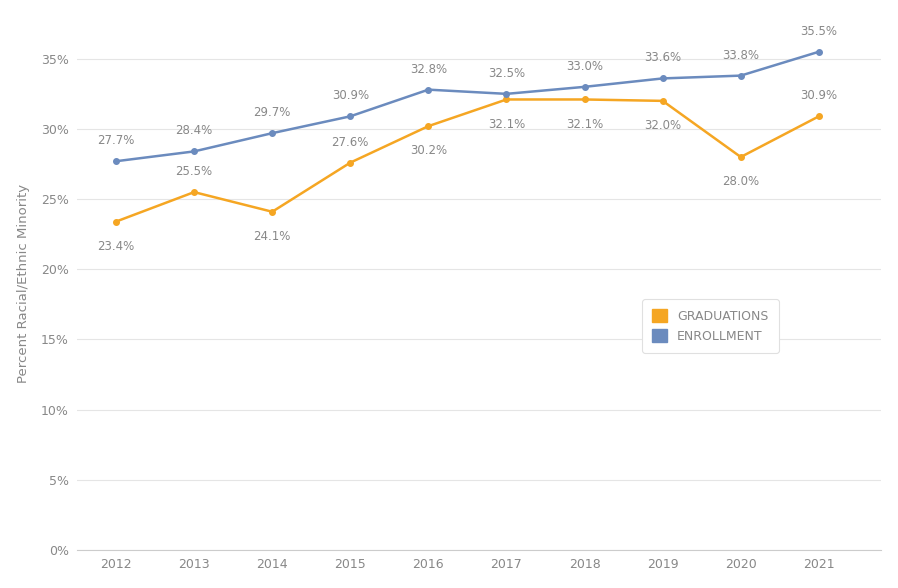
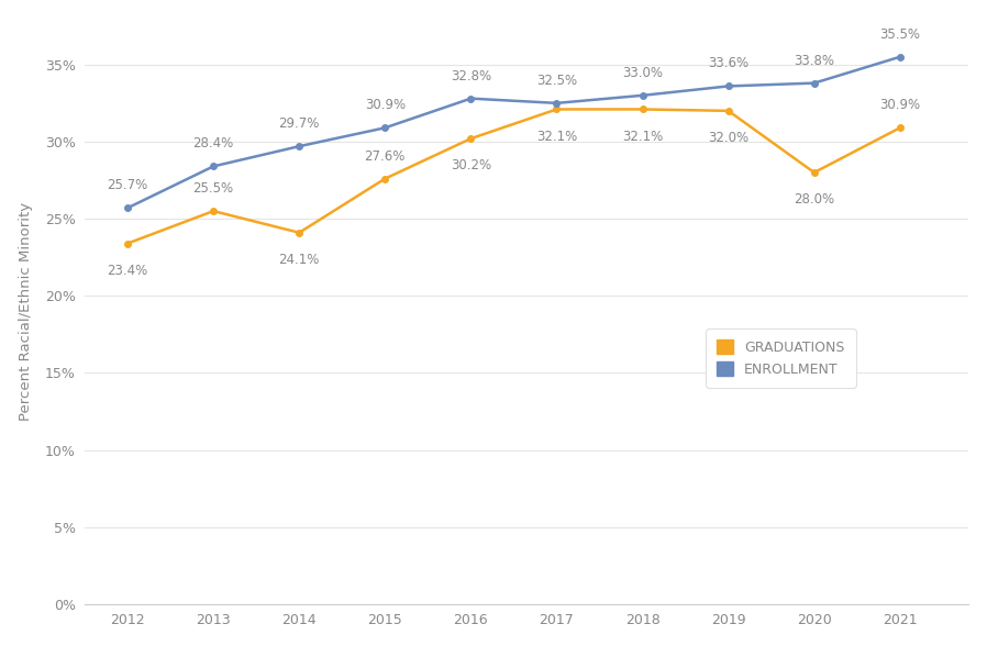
ENROLLMENT/2012: 27.7% -> 25.7%
